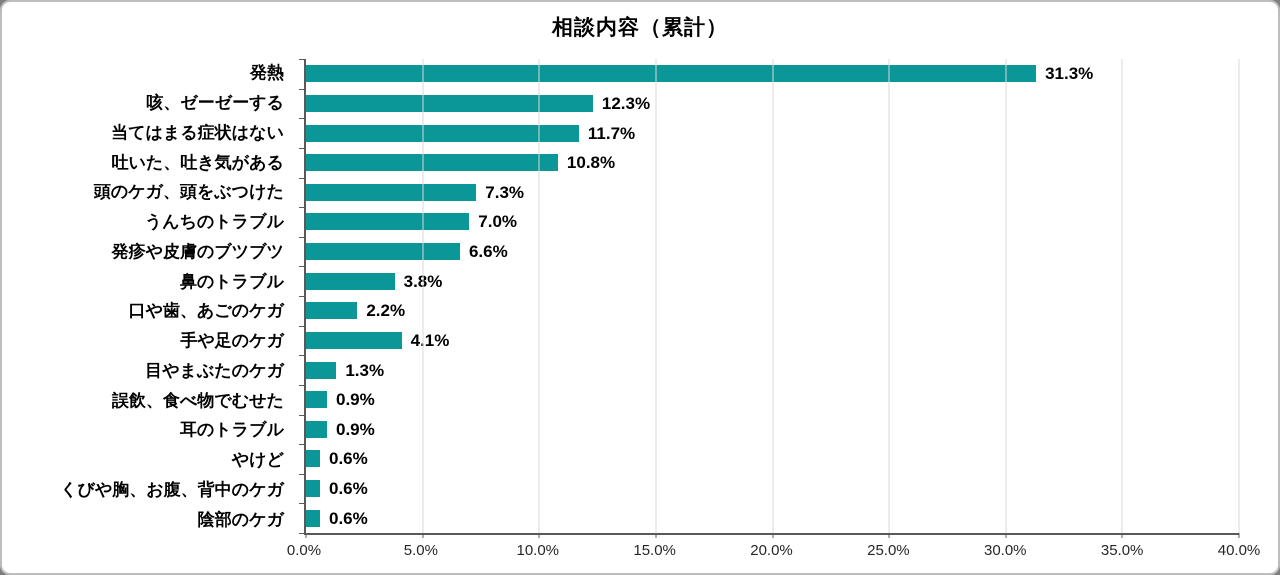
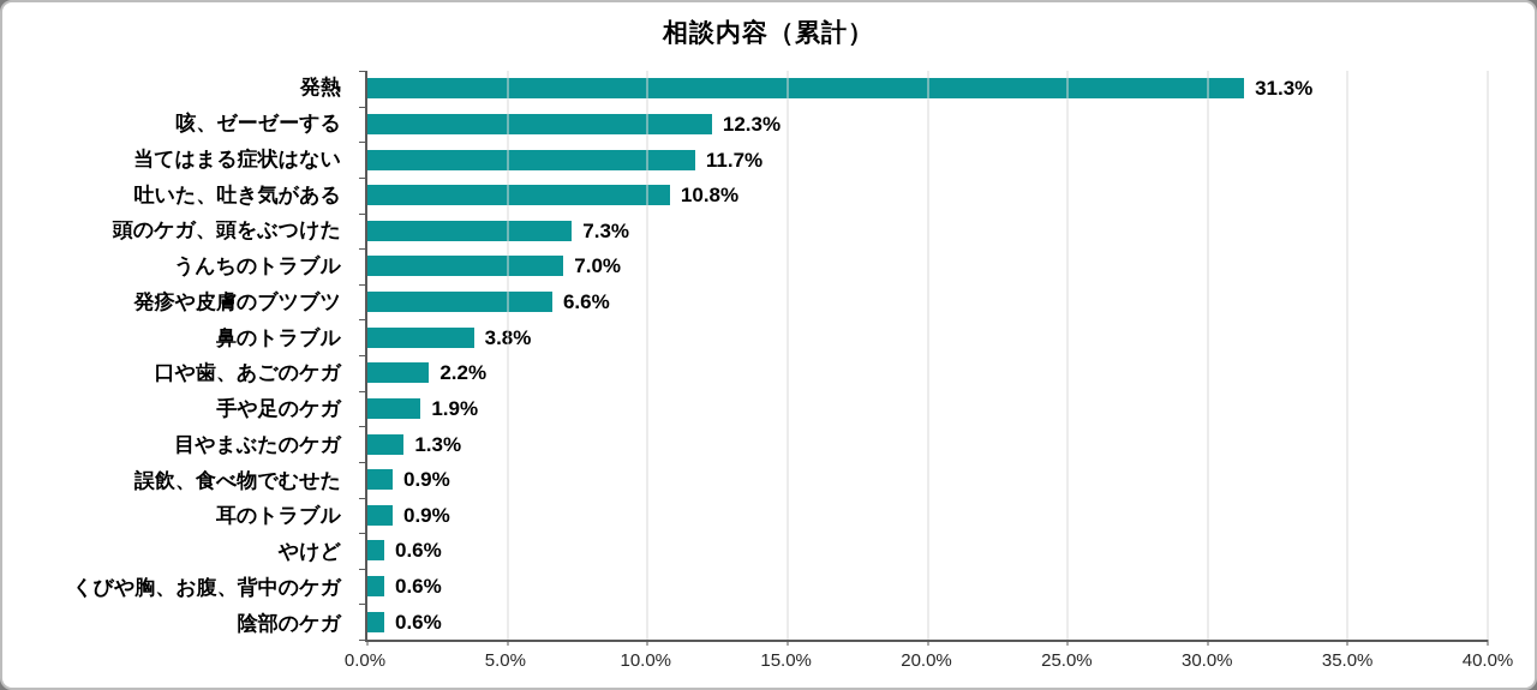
手や足のケガ: 4.1% -> 1.9%
